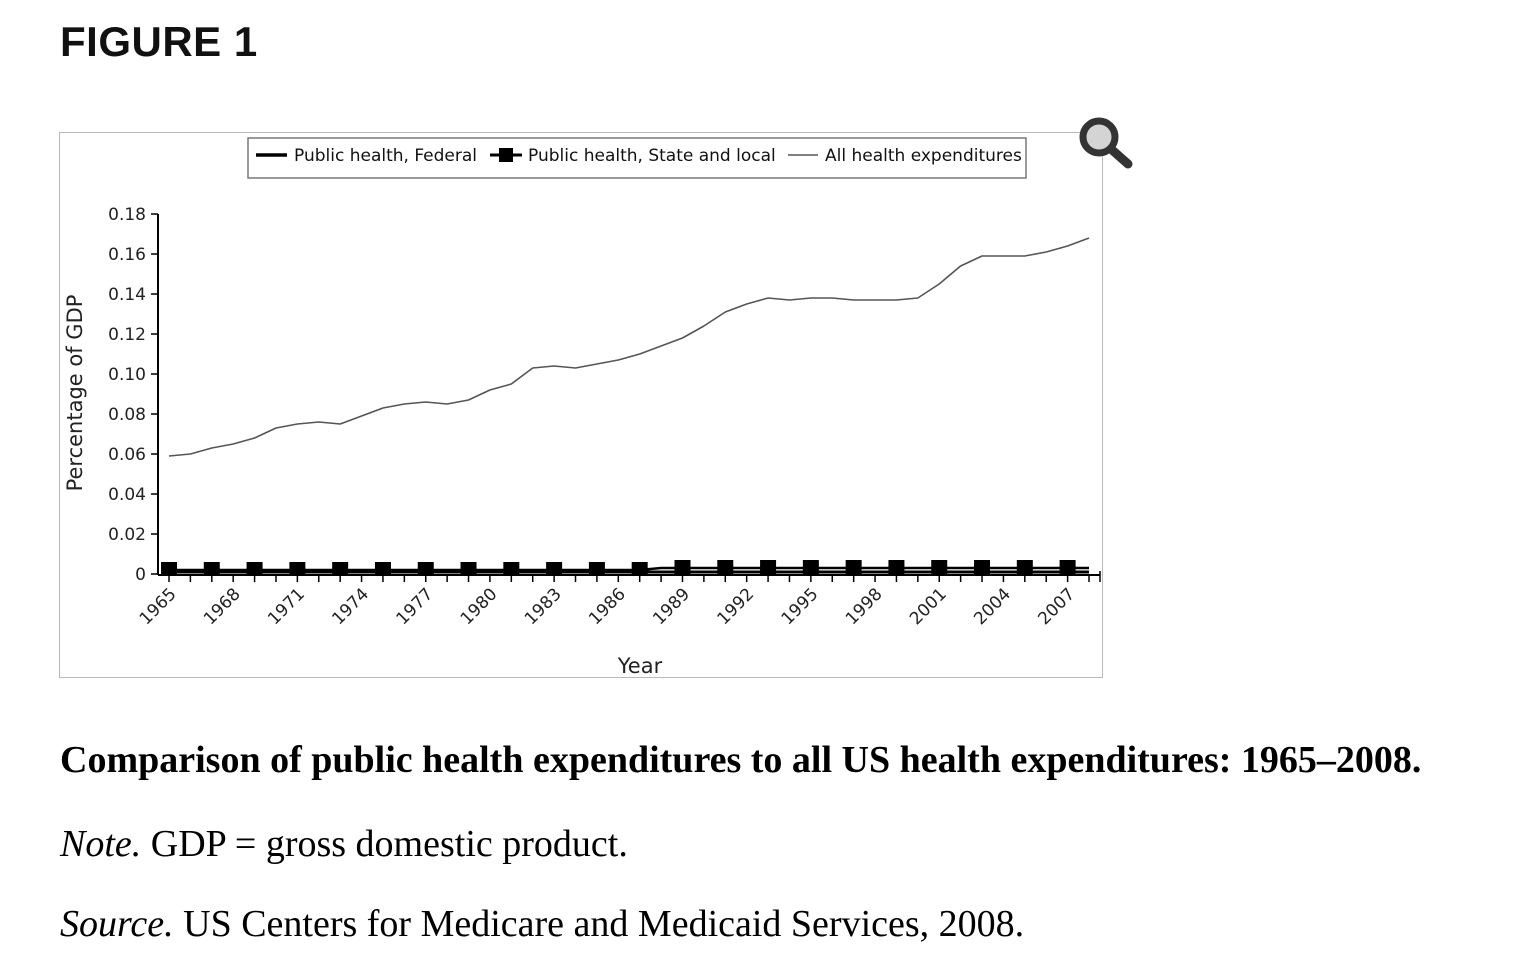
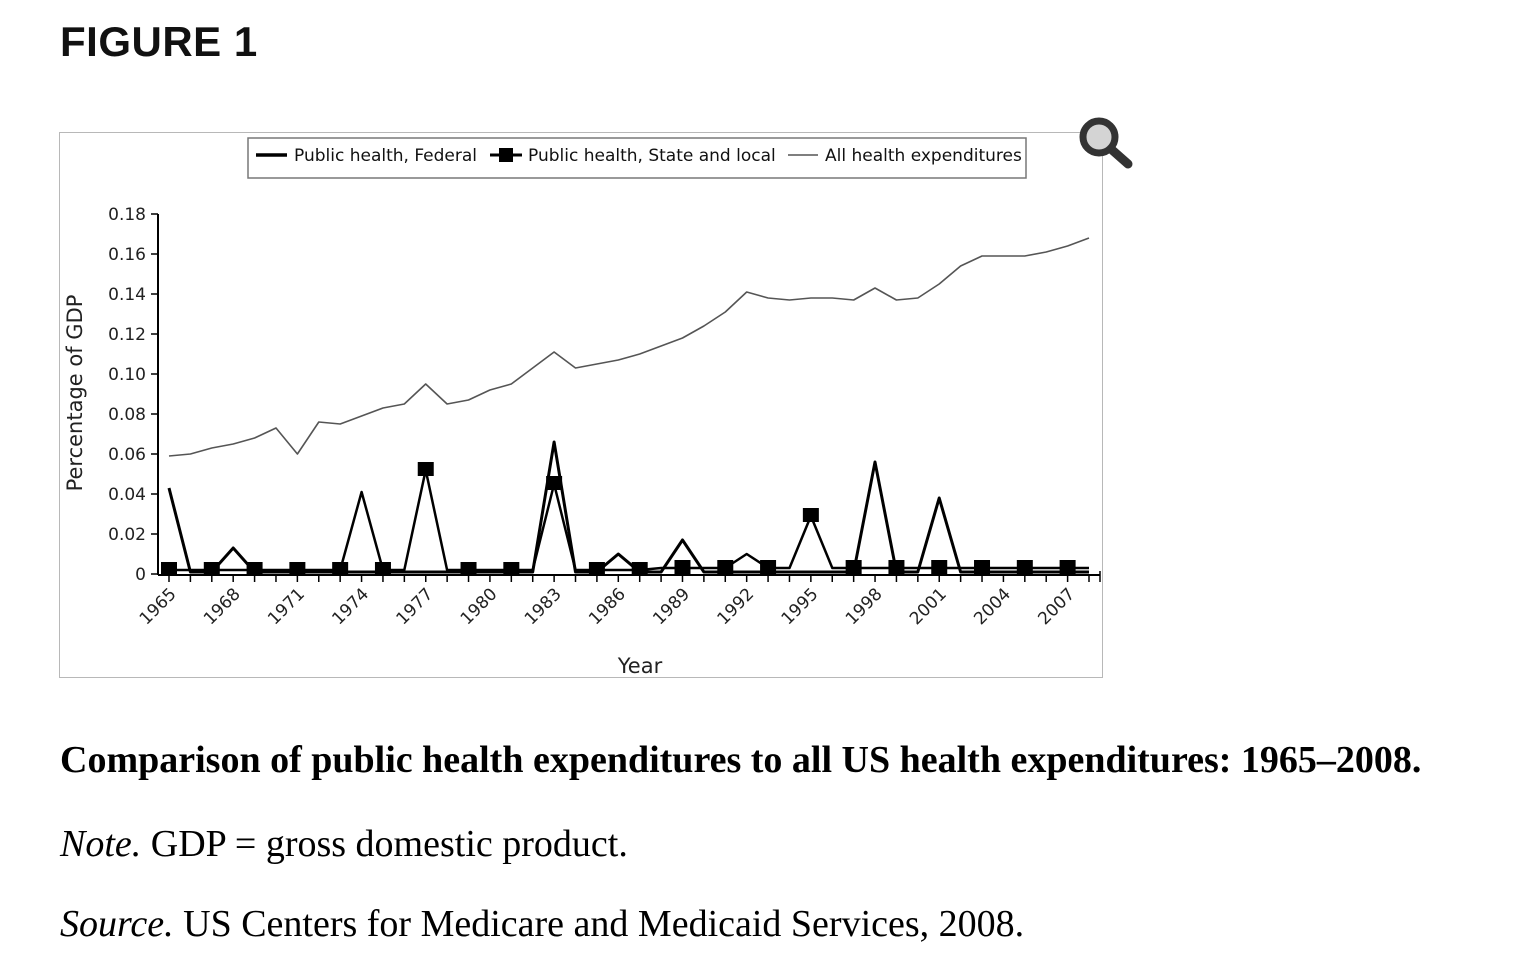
Public health, Federal/1965: 0.001 -> 0.043
Public health, Federal/1968: 0.001 -> 0.013
All health expenditures/1971: 0.075 -> 0.060
Public health, State and local/1974: 0.002 -> 0.041
Public health, State and local/1977: 0.002 -> 0.052
All health expenditures/1977: 0.086 -> 0.095
Public health, Federal/1983: 0.001 -> 0.066
Public health, State and local/1983: 0.002 -> 0.045
All health expenditures/1983: 0.104 -> 0.111
Public health, Federal/1986: 0.001 -> 0.010
Public health, Federal/1989: 0.001 -> 0.017
Public health, State and local/1992: 0.003 -> 0.010
All health expenditures/1992: 0.135 -> 0.141
Public health, State and local/1995: 0.003 -> 0.029
Public health, Federal/1998: 0.001 -> 0.056
All health expenditures/1998: 0.137 -> 0.143
Public health, Federal/2001: 0.001 -> 0.038
